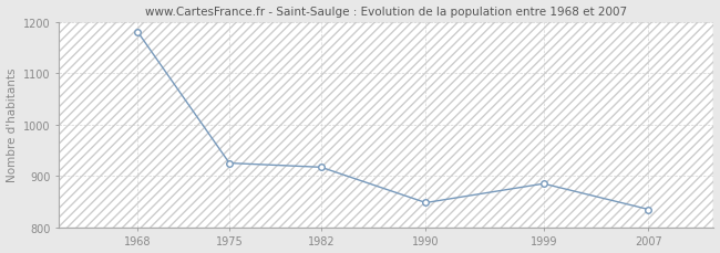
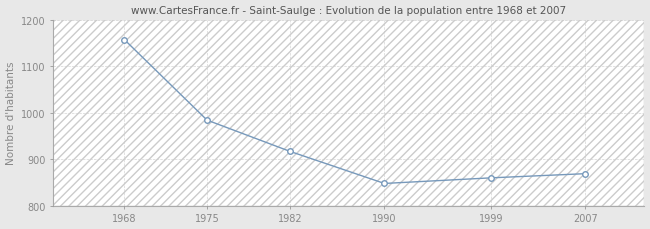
1968: 1180 -> 1157
1975: 925 -> 984
1999: 885 -> 860
2007: 835 -> 869
